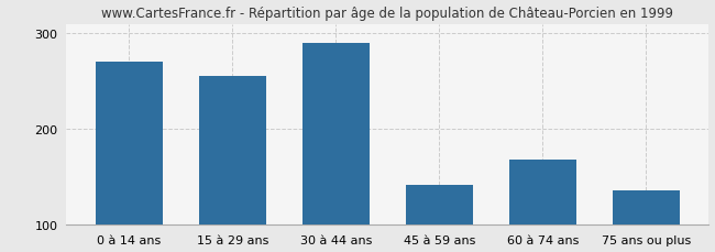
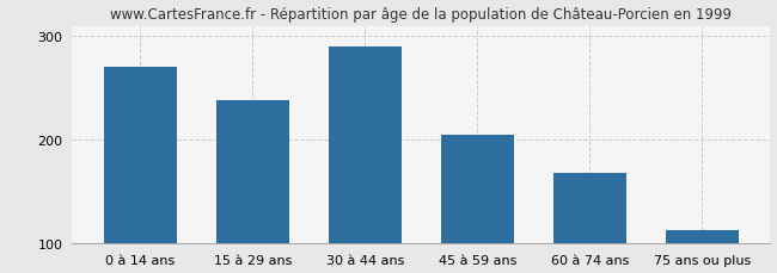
15 à 29 ans: 256 -> 238
45 à 59 ans: 142 -> 205
75 ans ou plus: 136 -> 113
